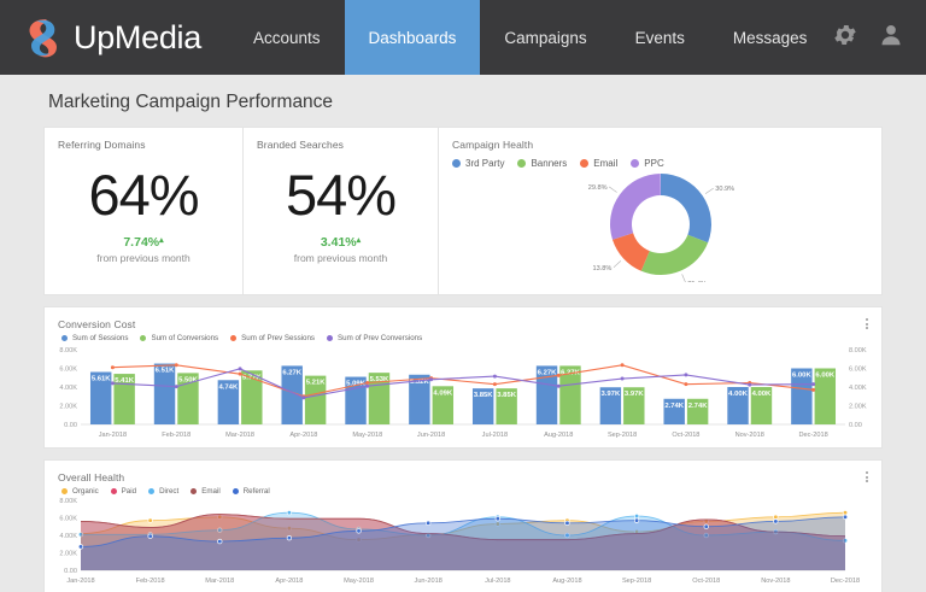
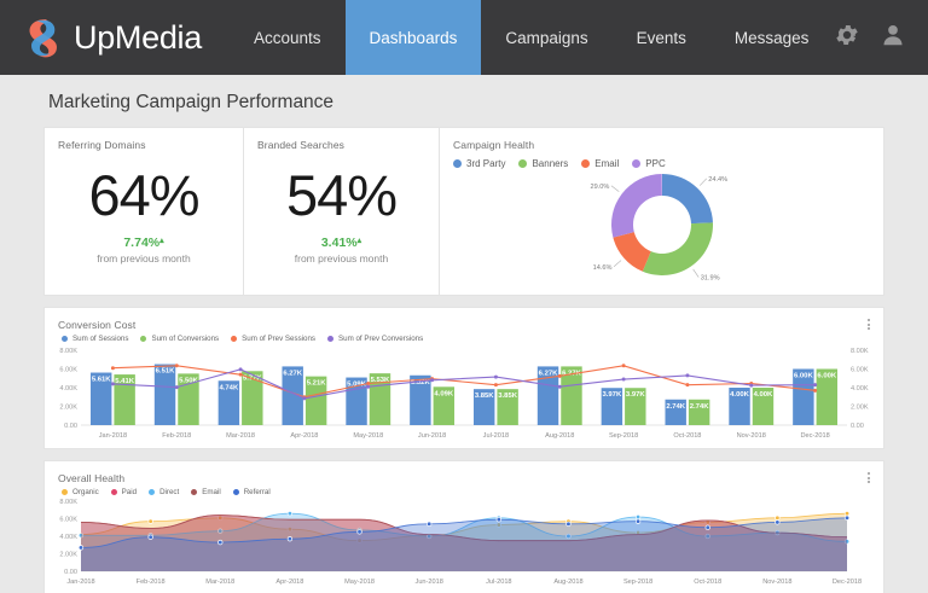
Campaign Health/3rd Party: 30.9% -> 24.4%
Campaign Health/Banners: 25.4% -> 31.9%
Campaign Health/Email: 13.8% -> 14.6%
Campaign Health/PPC: 29.8% -> 29.0%
